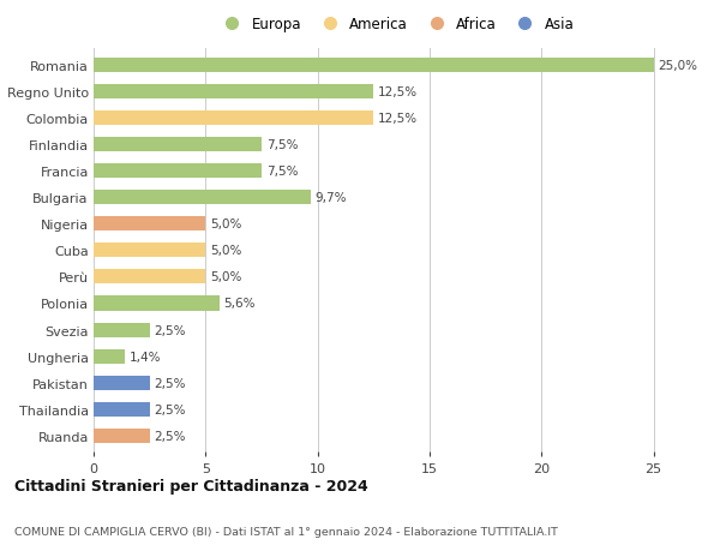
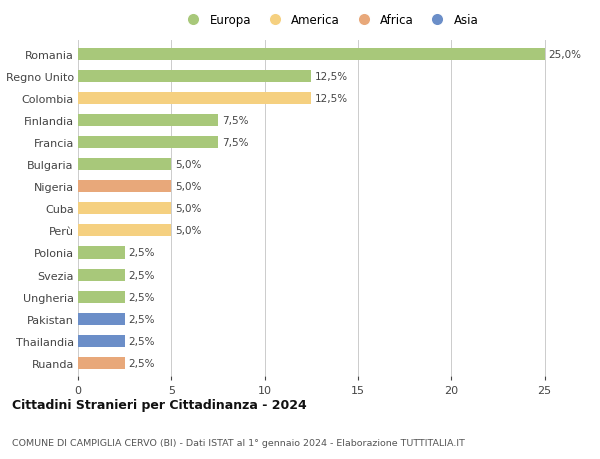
Bulgaria: 9,7% -> 5,0%
Polonia: 5,6% -> 2,5%
Ungheria: 1,4% -> 2,5%
